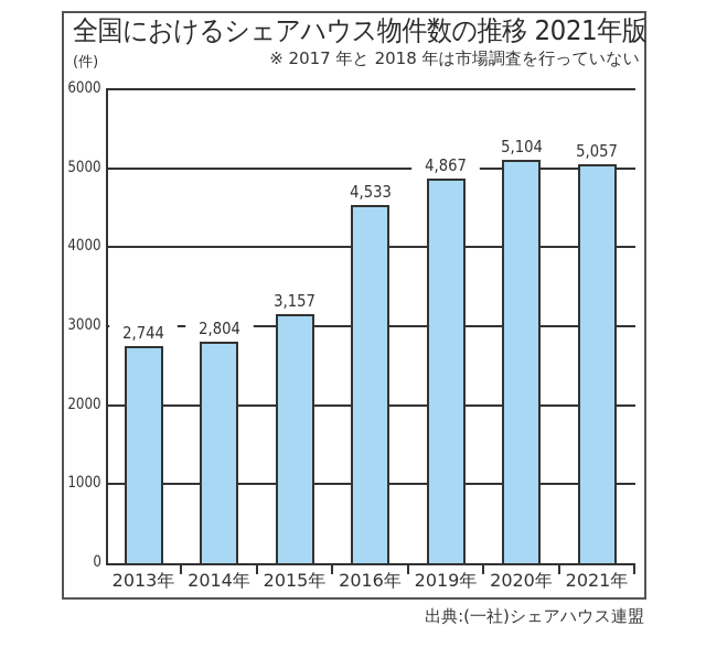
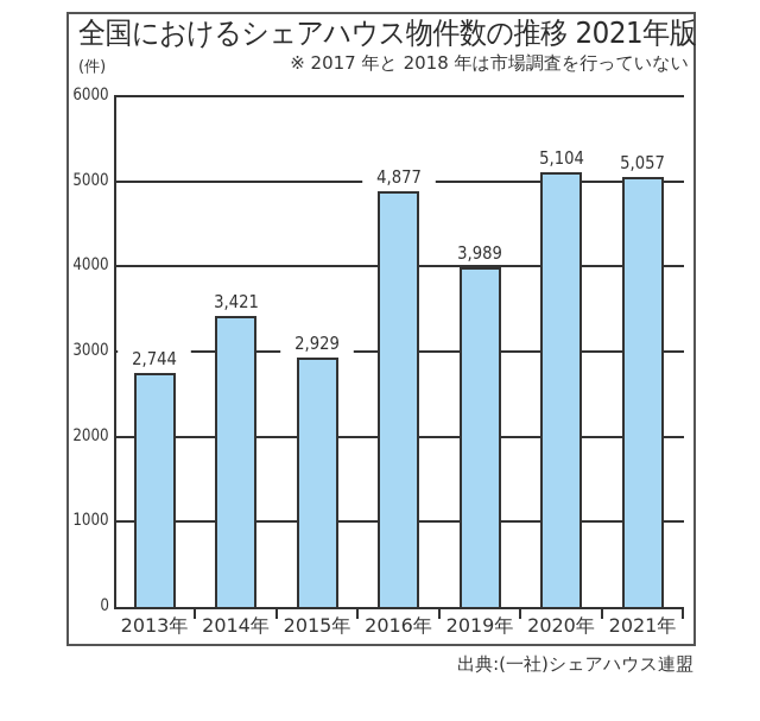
2014年: 2,804 -> 3,421
2015年: 3,157 -> 2,929
2016年: 4,533 -> 4,877
2019年: 4,867 -> 3,989
